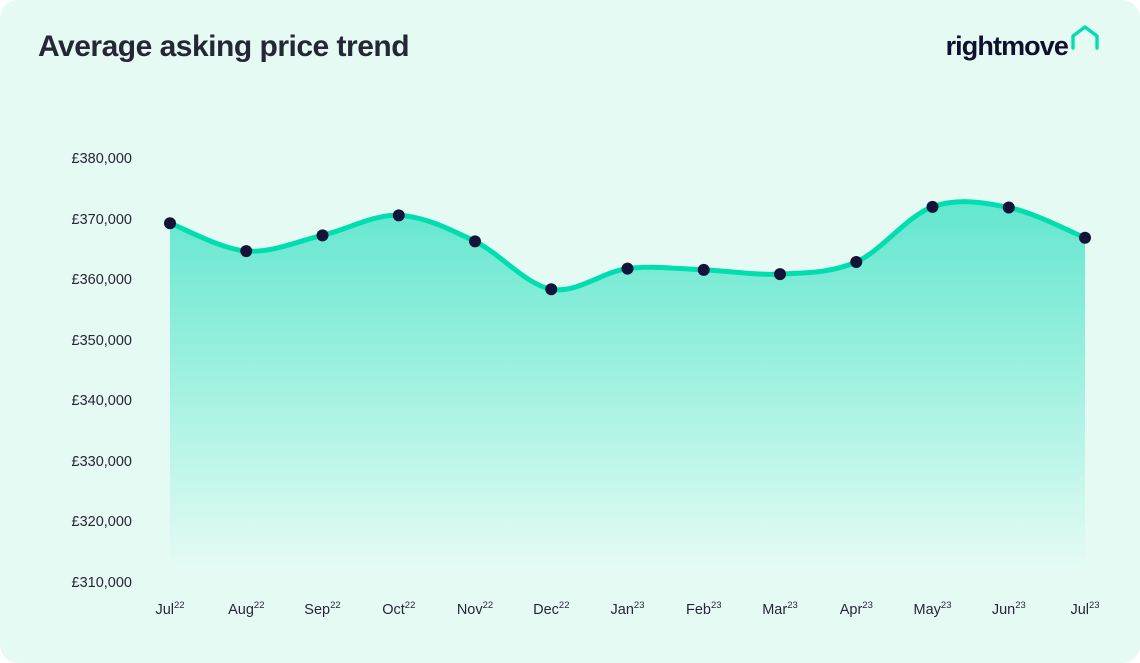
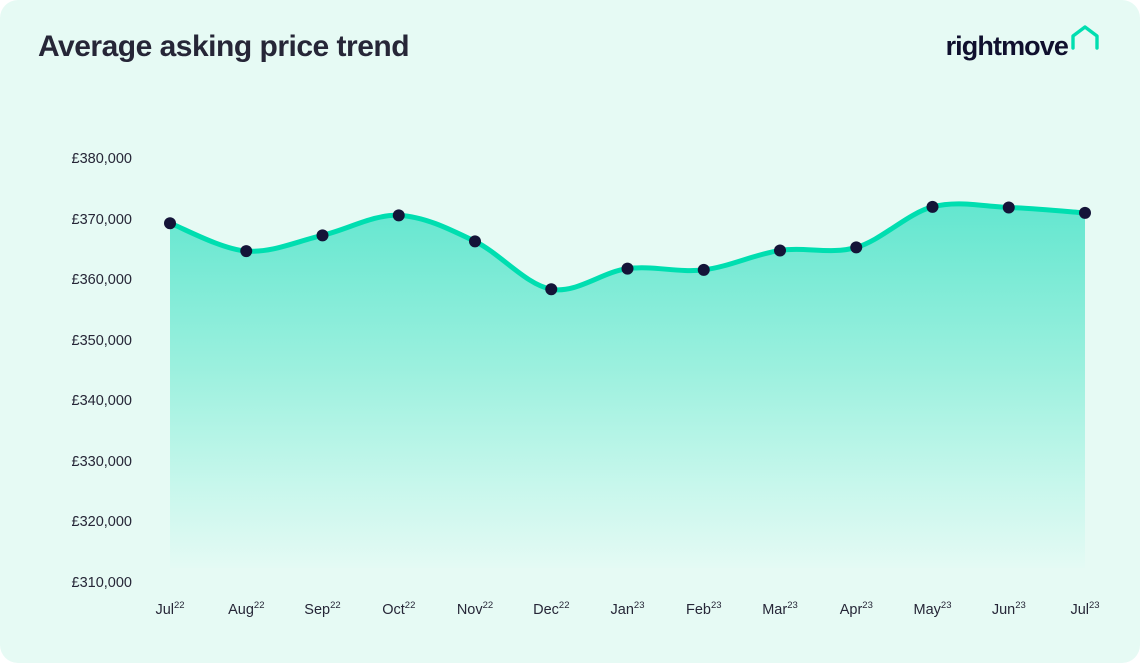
Mar23: £361000 -> £365000
Apr23: £363000 -> £365000
Jul23: £367000 -> £371000
